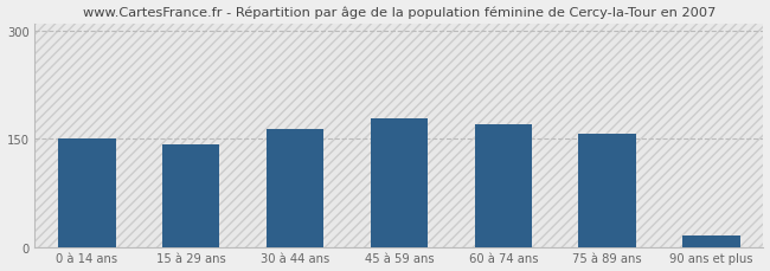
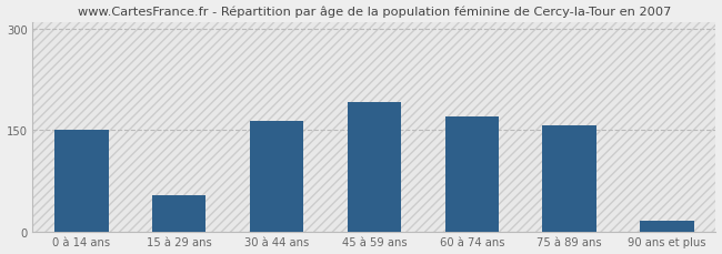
15 à 29 ans: 142 -> 54
45 à 59 ans: 178 -> 192
